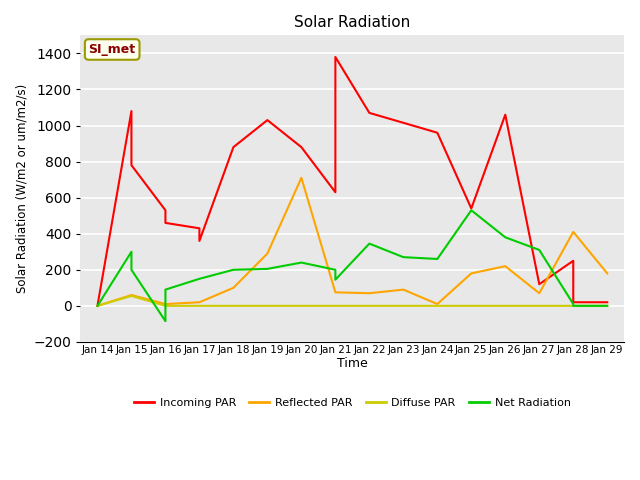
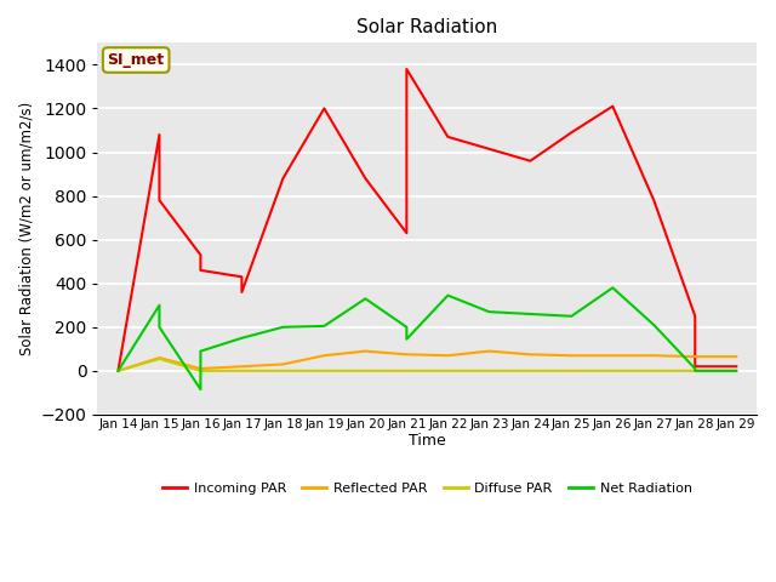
Reflected PAR/Jan 18: 100 -> 30
Incoming PAR/Jan 19: 1030 -> 1200
Reflected PAR/Jan 19: 290 -> 70
Reflected PAR/Jan 20: 710 -> 90
Net Radiation/Jan 20: 240 -> 330
Reflected PAR/Jan 24: 10 -> 80
Incoming PAR/Jan 25: 540 -> 1090
Reflected PAR/Jan 25: 180 -> 70
Net Radiation/Jan 25: 530 -> 250
Incoming PAR/Jan 26: 1060 -> 1210
Reflected PAR/Jan 26: 220 -> 70
Incoming PAR/Jan 27: 120 -> 780
Net Radiation/Jan 27: 310 -> 210
Reflected PAR/Jan 28: 410 -> 60
Reflected PAR/Jan 29: 180 -> 60
